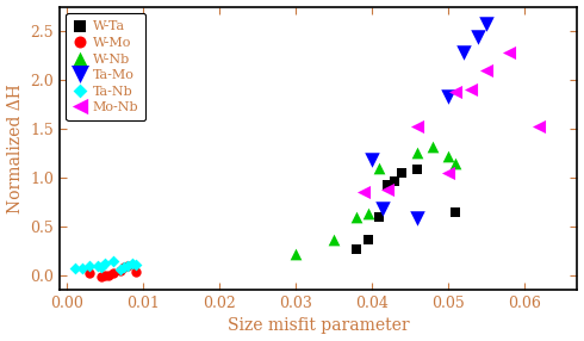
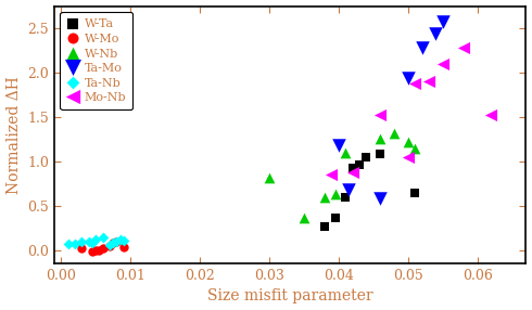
W-Nb/0.03: 0.22 -> 0.82
Ta-Mo/0.05: 1.83 -> 1.94
